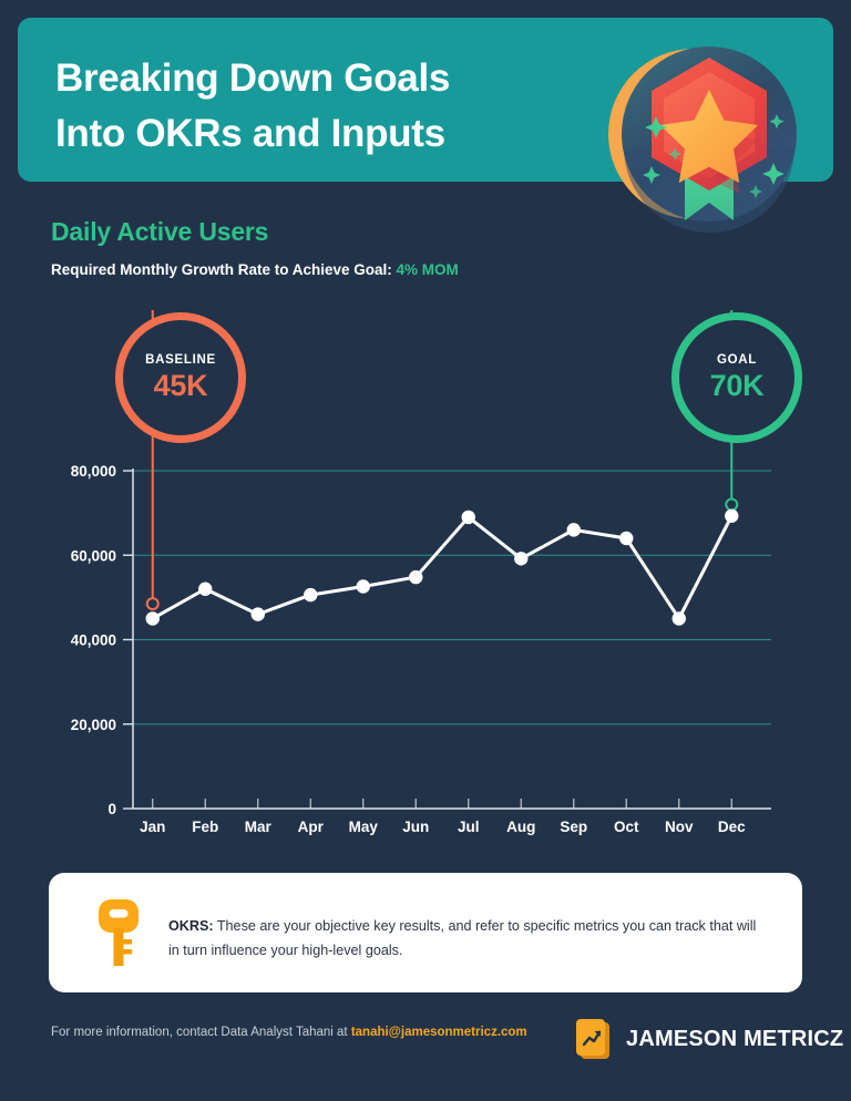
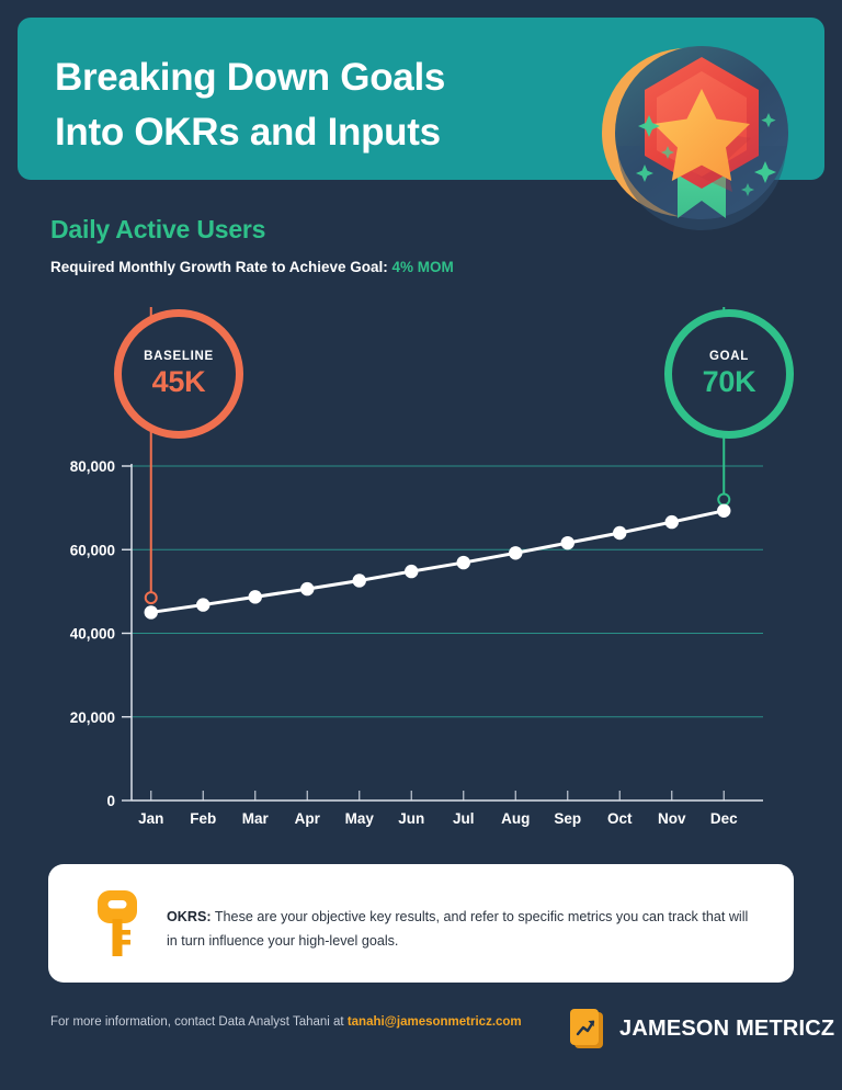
Feb: 52000 -> 47000
Mar: 46000 -> 49000
Jul: 69000 -> 57000
Sep: 66000 -> 62000
Nov: 45000 -> 67000
